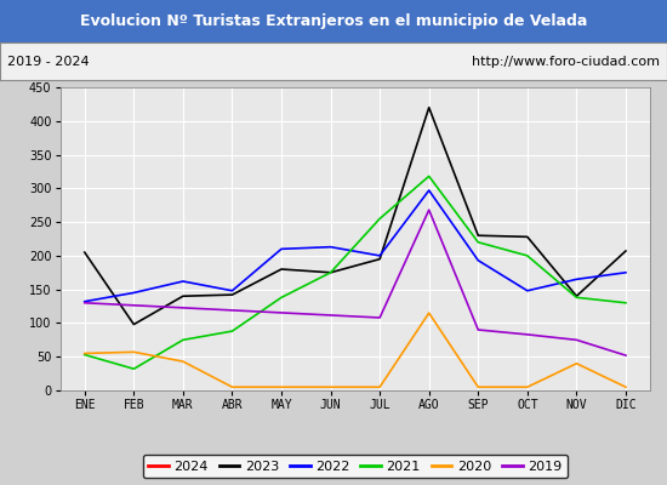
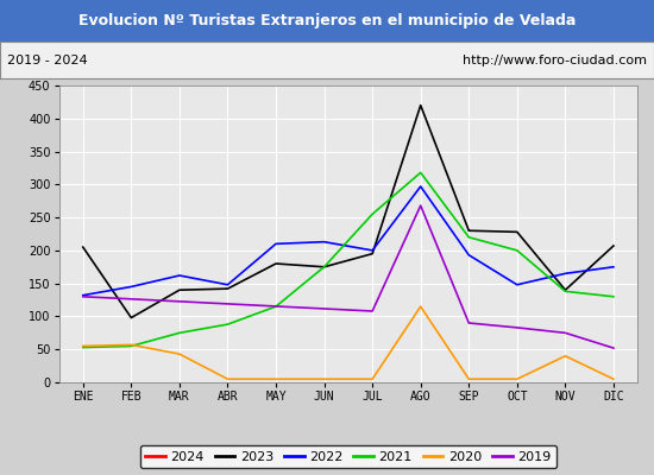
2021/FEB: 32 -> 55
2021/MAY: 138 -> 115
